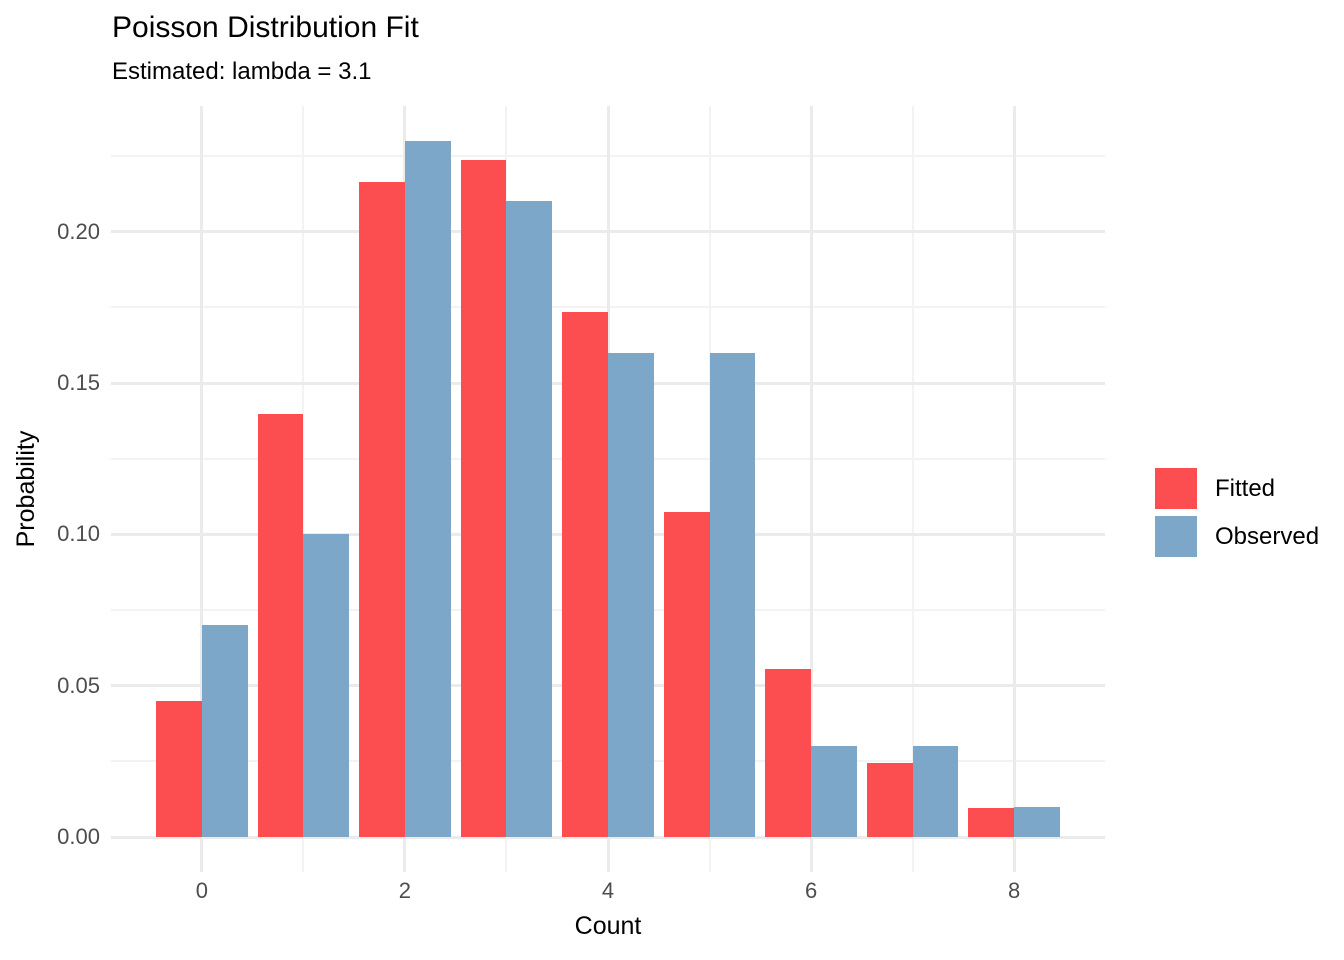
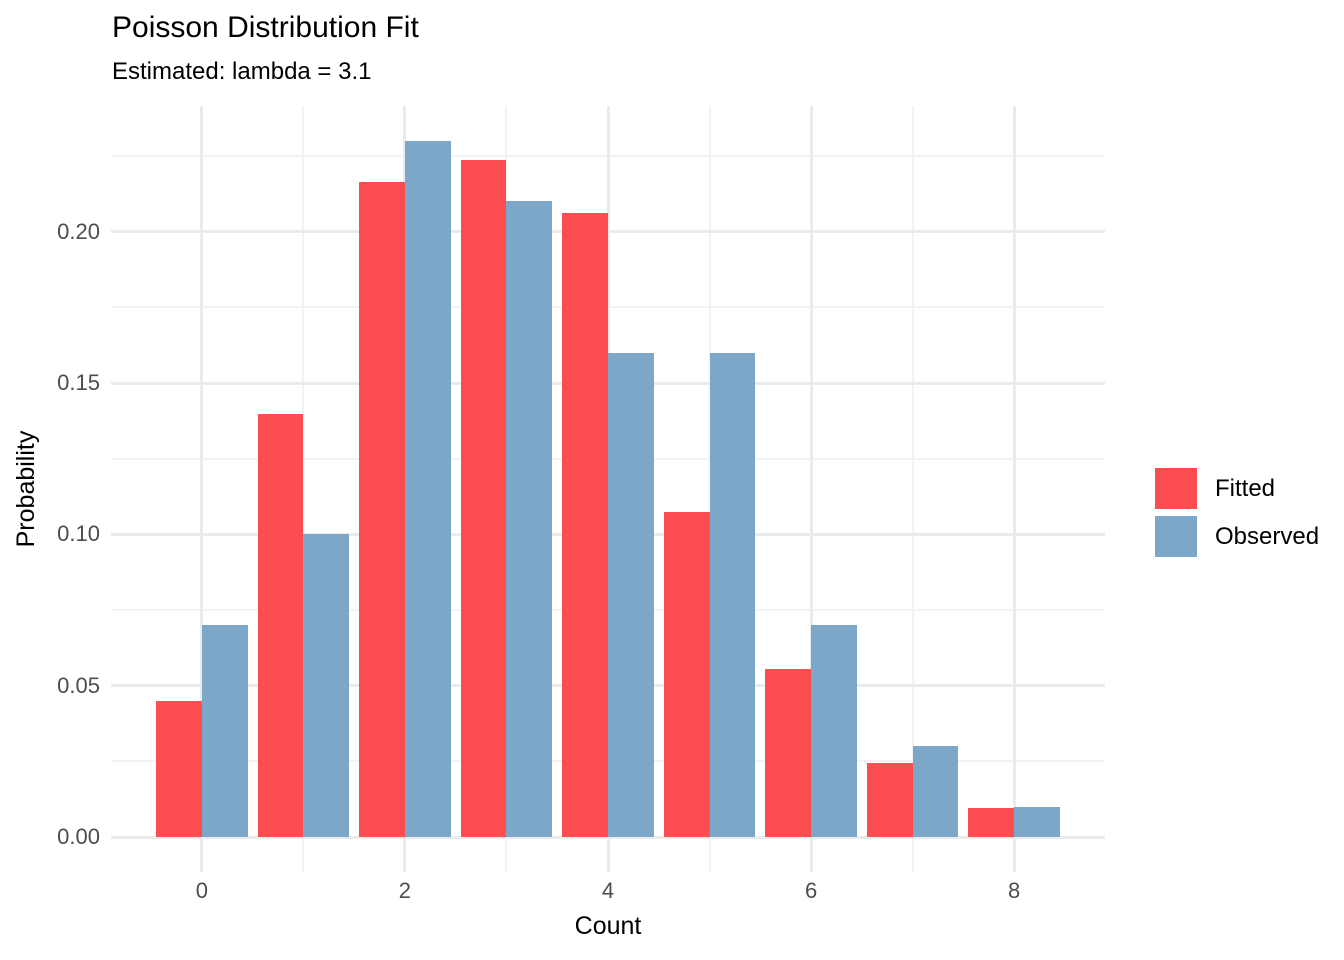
Fitted/4: 0.173 -> 0.206
Observed/6: 0.03 -> 0.07
